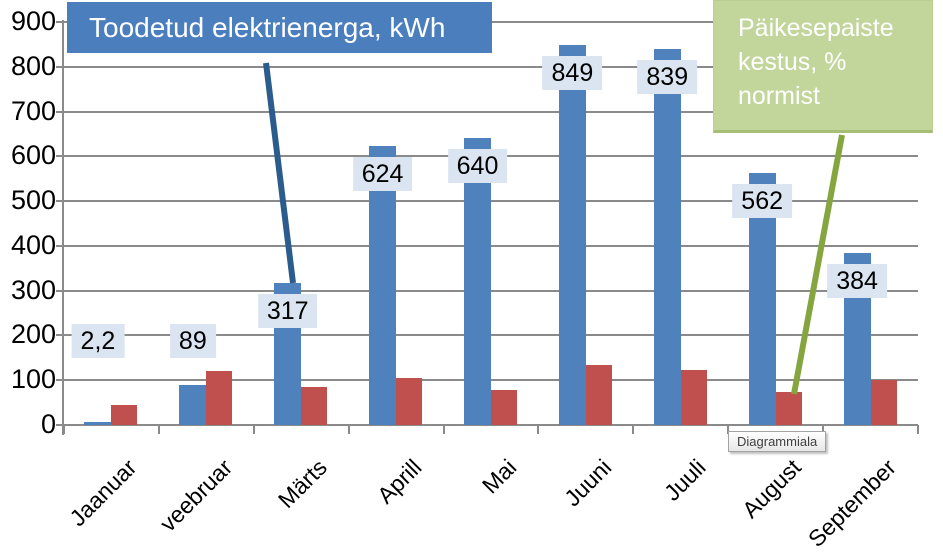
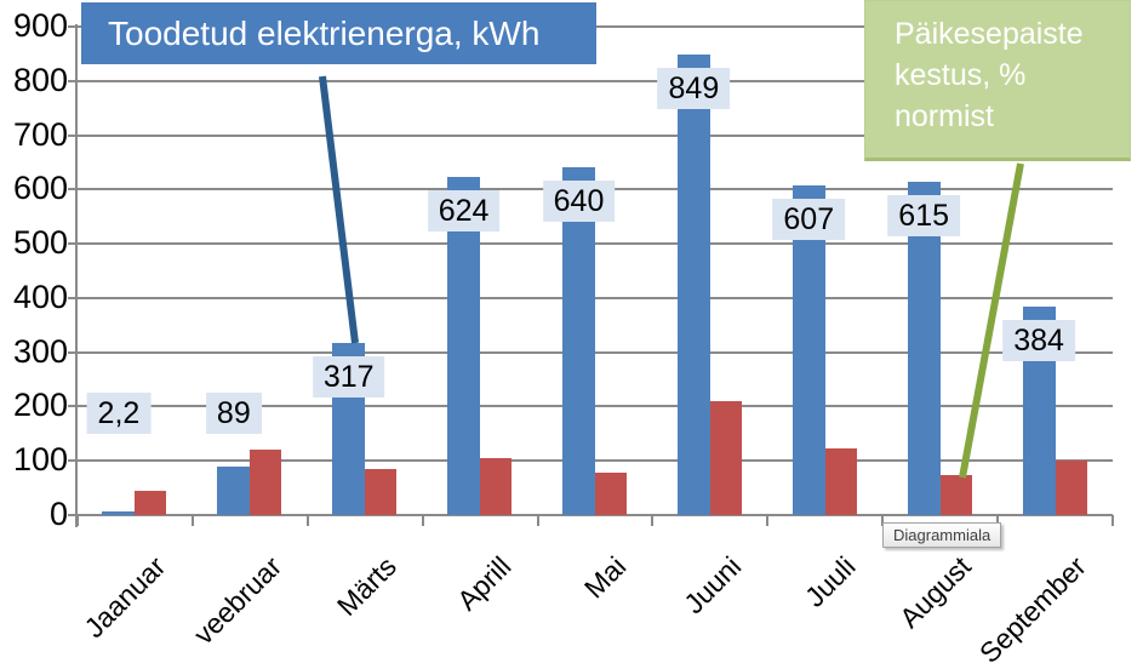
Päikesepaiste kestus, % normist/Juuni: 140 -> 210
Toodetud elektrienerga, kWh/Juuli: 839 -> 607
Toodetud elektrienerga, kWh/August: 562 -> 615
